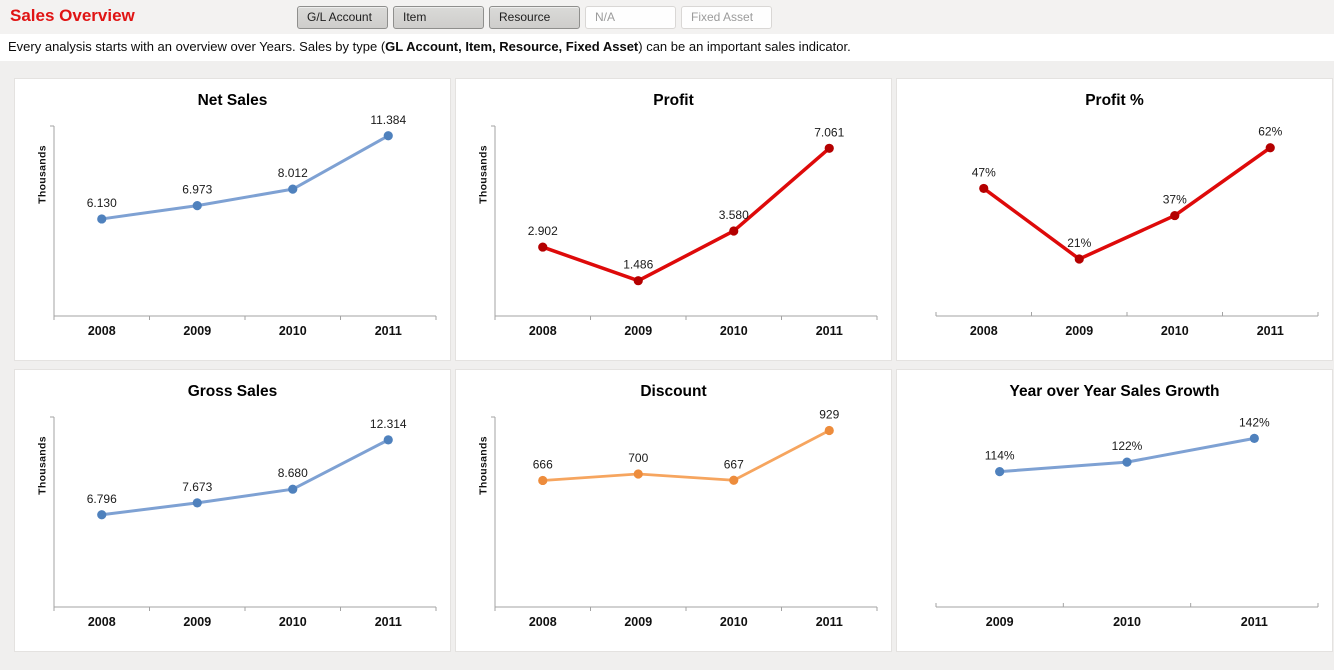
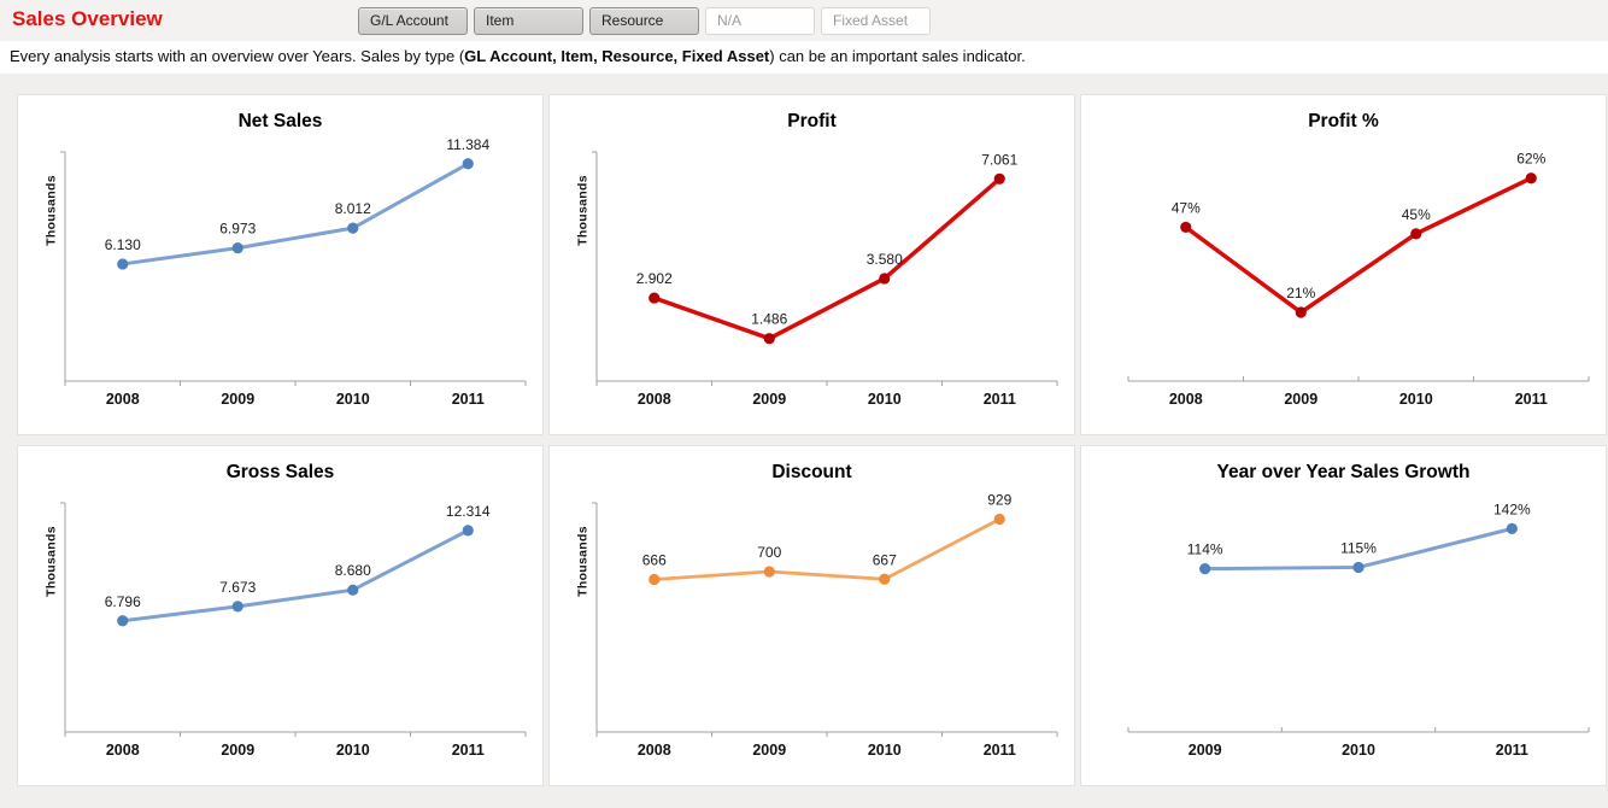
Profit %/2010: 37% -> 45%
Year over Year Sales Growth/2010: 122% -> 115%
